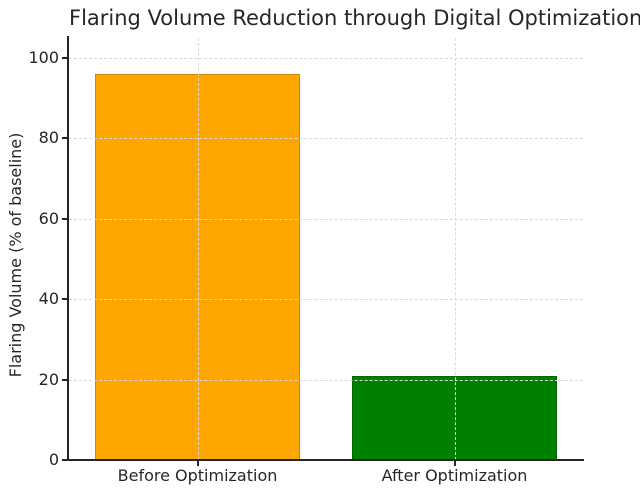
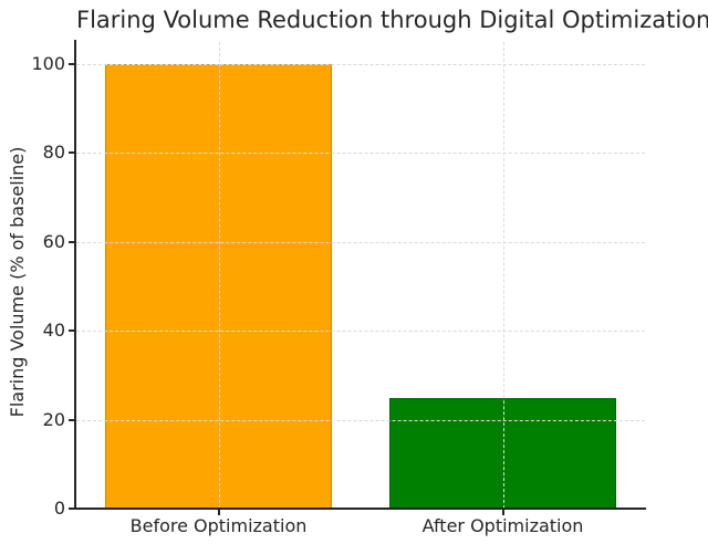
Before Optimization: 96 -> 100
After Optimization: 21 -> 25
